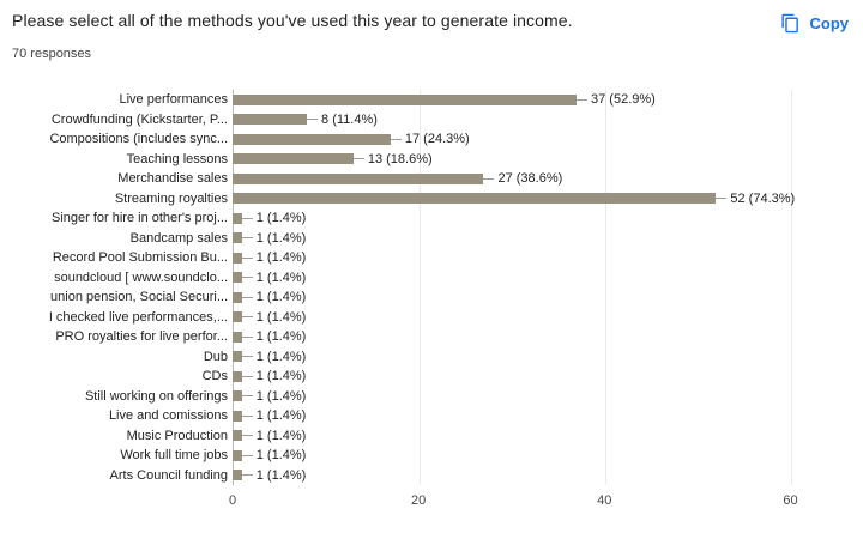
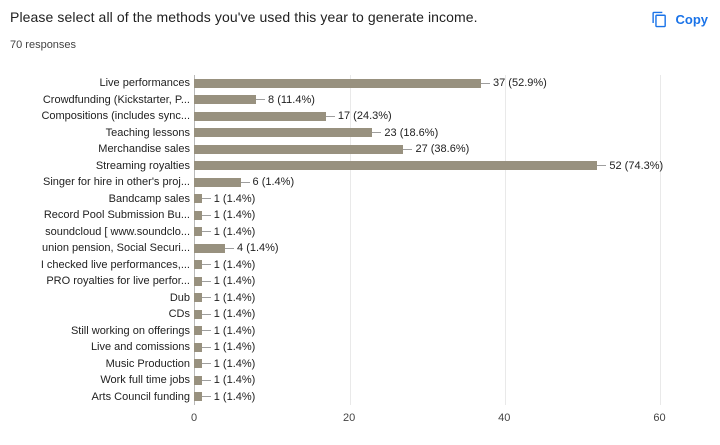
Teaching lessons: 13 -> 23
Singer for hire in other's proj...: 1 -> 6
union pension, Social Securi...: 1 -> 4
